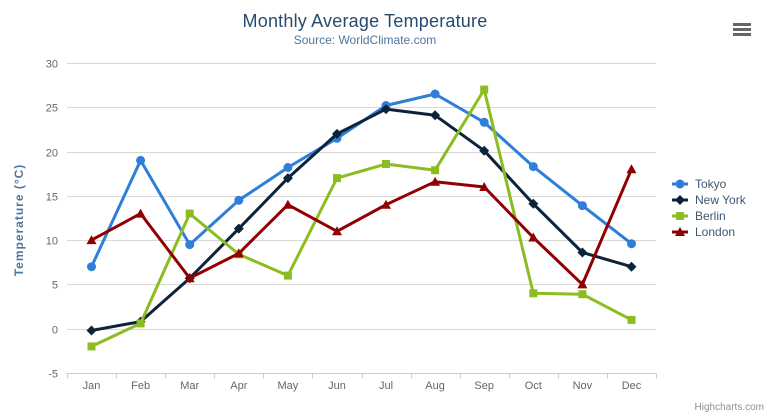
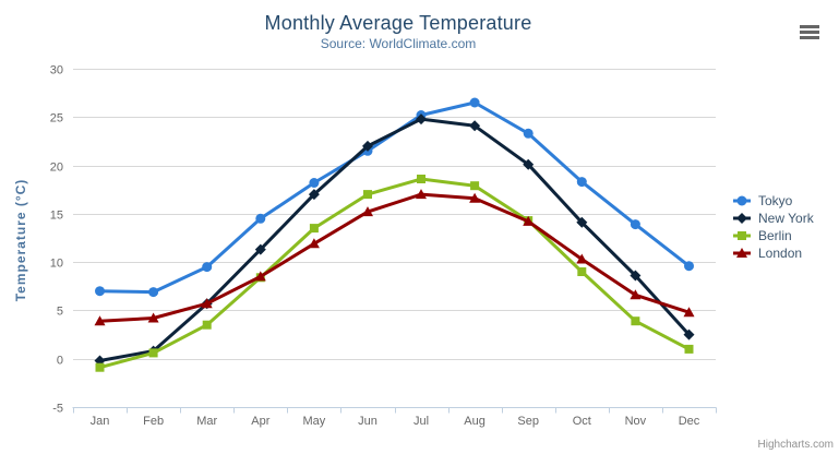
Berlin/Jan: -2 -> -1
London/Jan: 10 -> 4
Tokyo/Feb: 19 -> 7
London/Feb: 13 -> 4
Berlin/Mar: 13 -> 4
Berlin/May: 6 -> 14
London/May: 14 -> 12
London/Jun: 11 -> 15
London/Jul: 14 -> 17
Berlin/Sep: 27 -> 14
London/Sep: 16 -> 14
Berlin/Oct: 4 -> 9
London/Nov: 5 -> 7
New York/Dec: 7 -> 2
London/Dec: 18 -> 5
